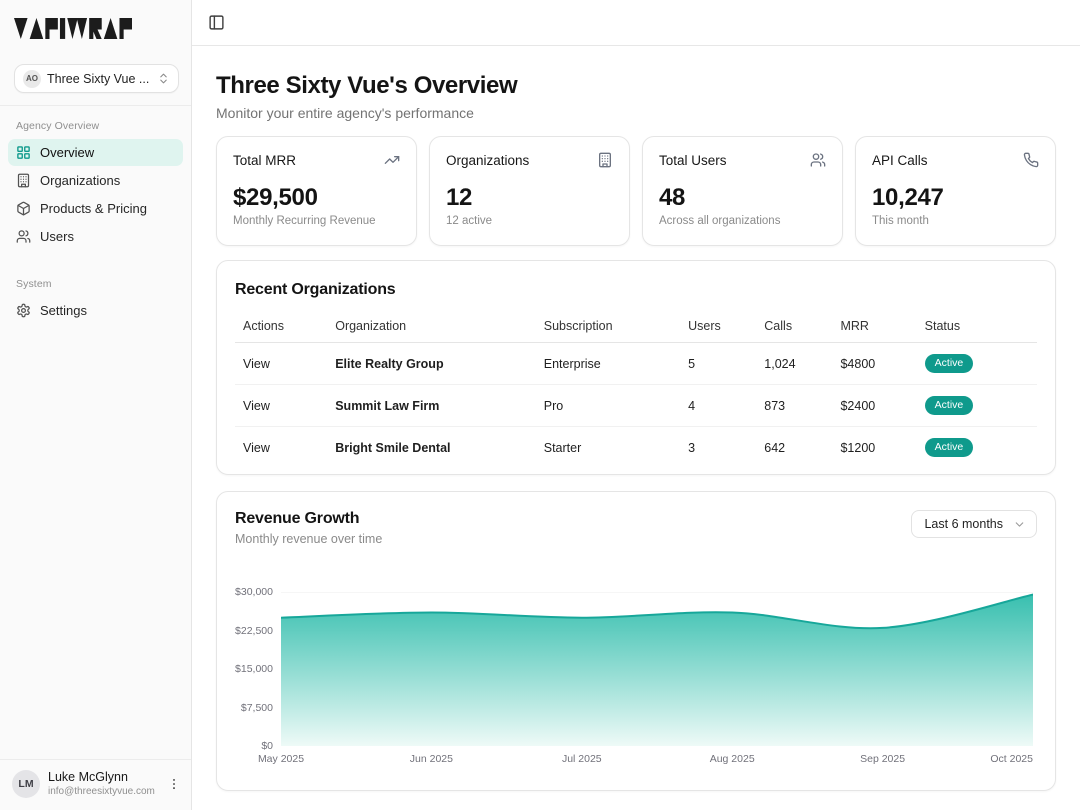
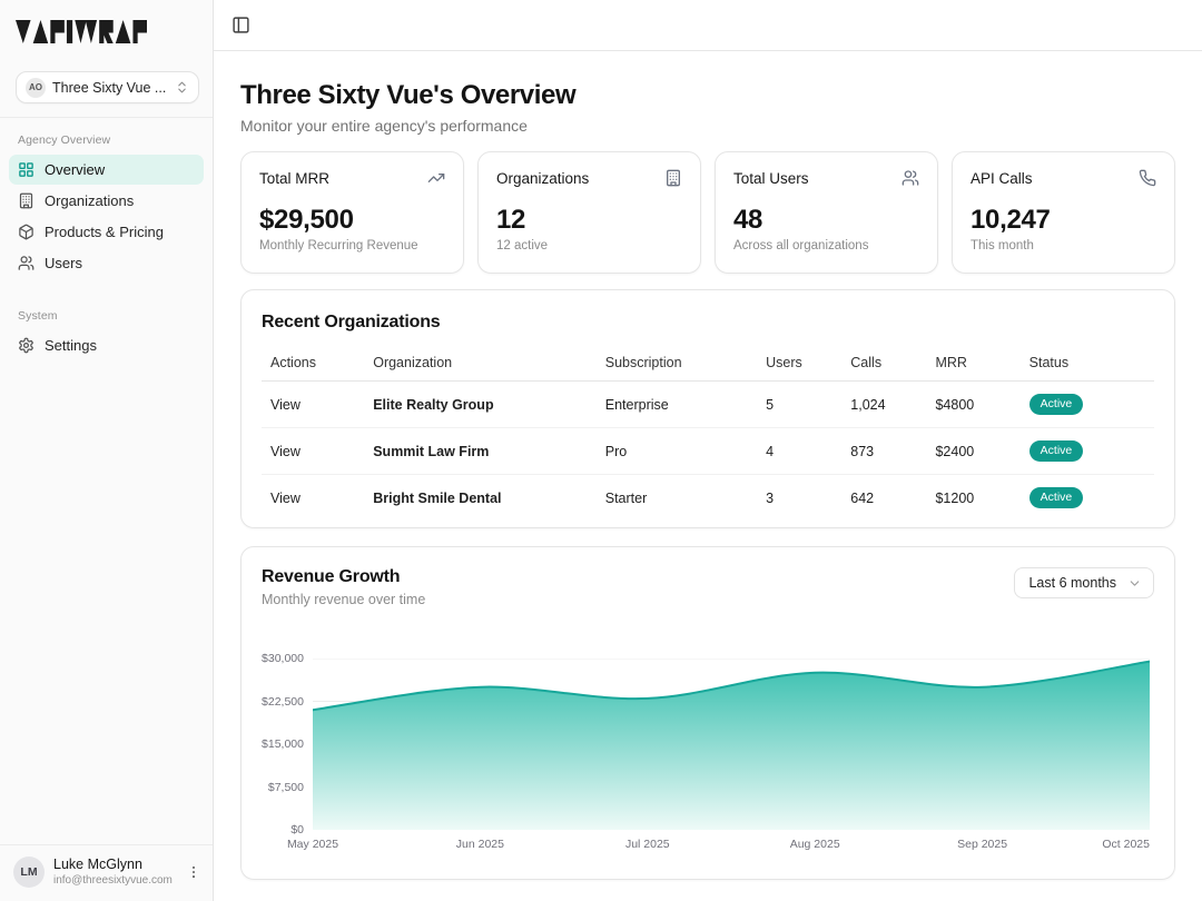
May 2025: $25000 -> $21000
Jun 2025: $26000 -> $25000
Jul 2025: $25000 -> $23000
Aug 2025: $26000 -> $28000
Sep 2025: $23000 -> $25000
